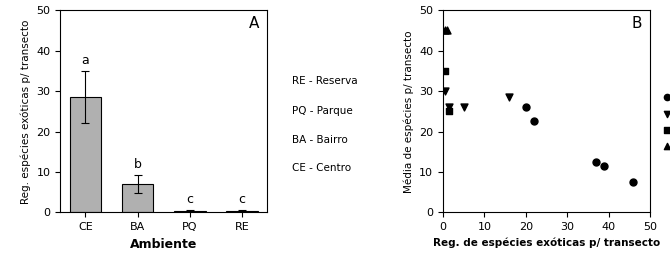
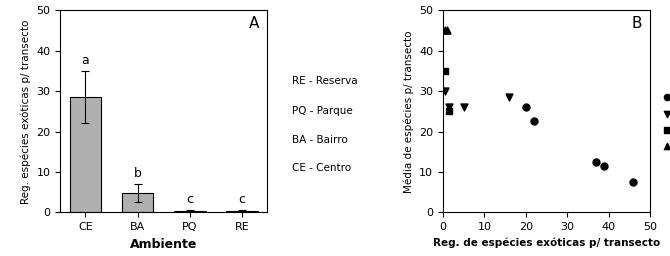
BA: 7.0 -> 4.8
